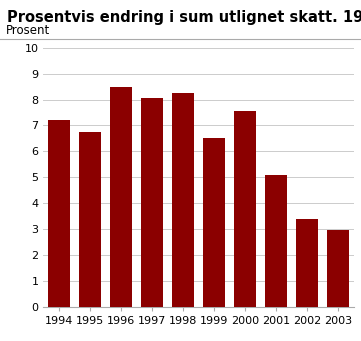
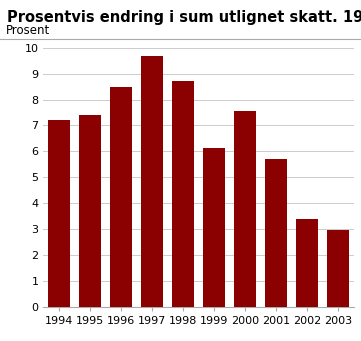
1995: 6.75 -> 7.40
1997: 8.05 -> 9.70
1998: 8.25 -> 8.70
1999: 6.50 -> 6.15
2001: 5.10 -> 5.70
